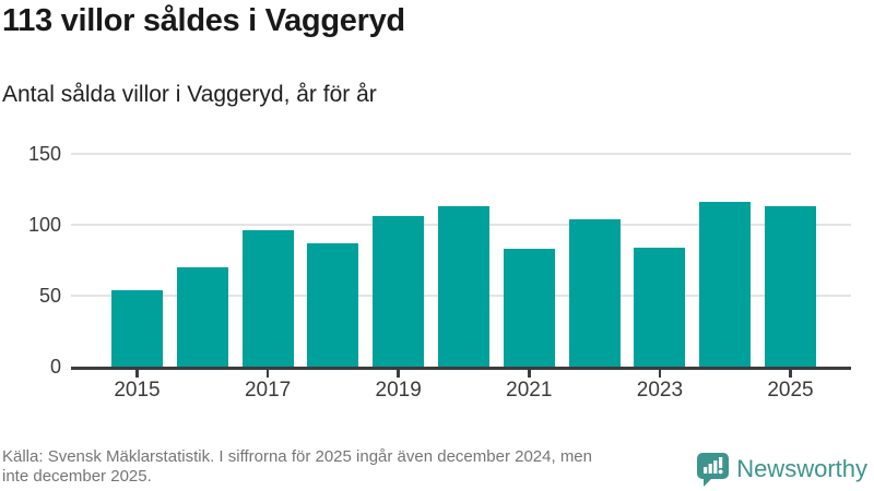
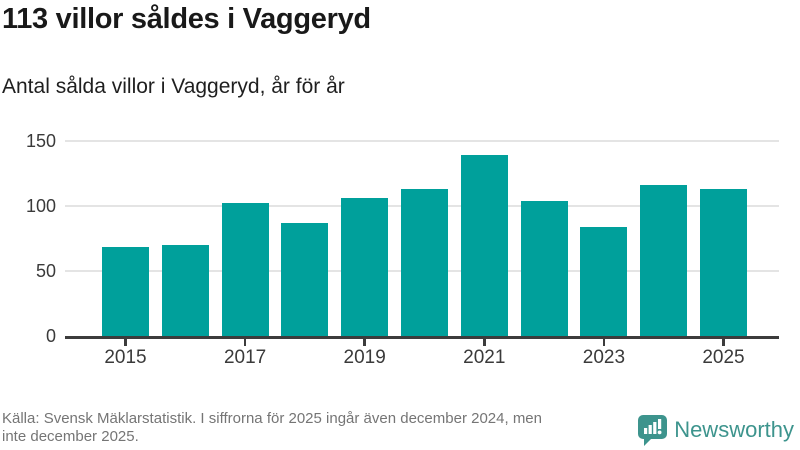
2015: 54 -> 68
2017: 96 -> 102
2021: 83 -> 139
